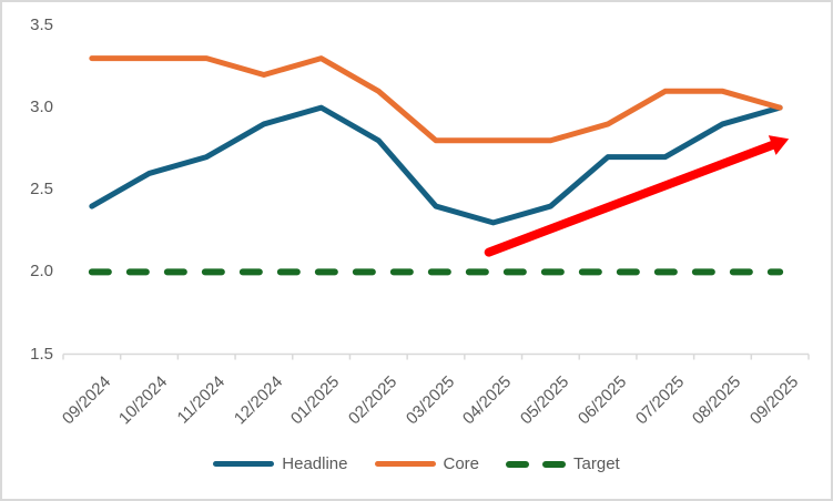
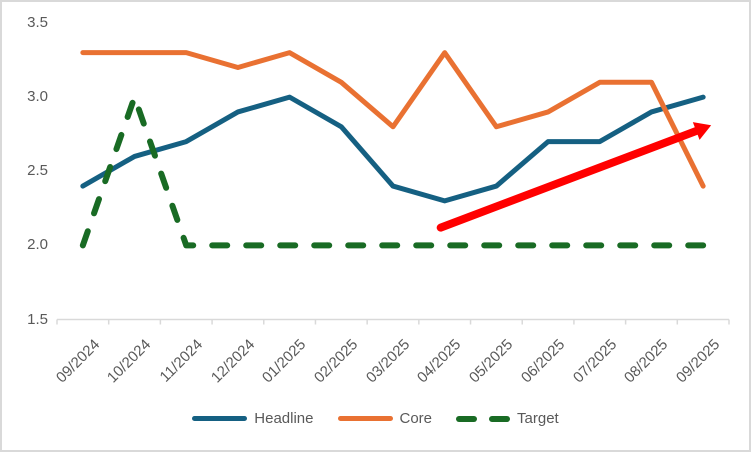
Target/10/2024: 2 -> 3
Core/04/2025: 2.8 -> 3.3
Core/09/2025: 3.0 -> 2.4
